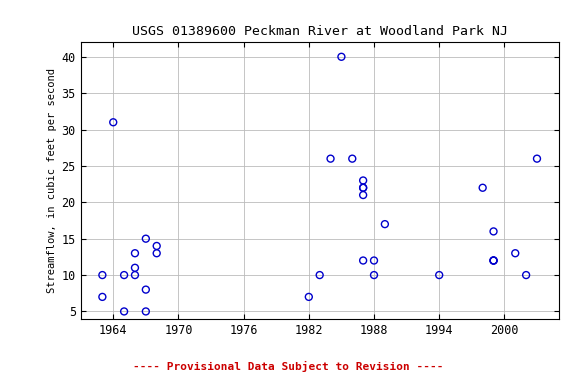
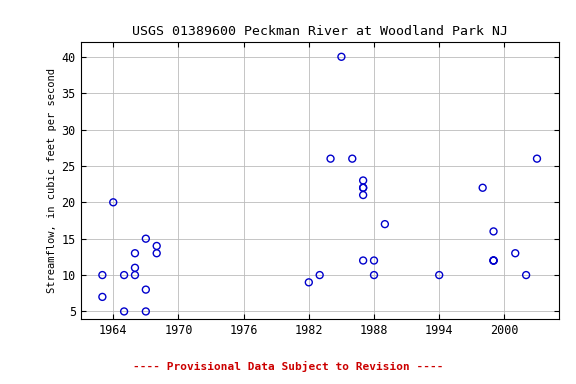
1964: 31 -> 20
1982: 7 -> 9
